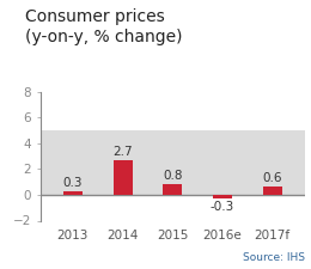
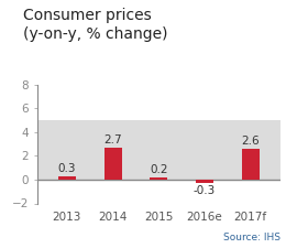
2015: 0.8 -> 0.2
2017f: 0.6 -> 2.6
